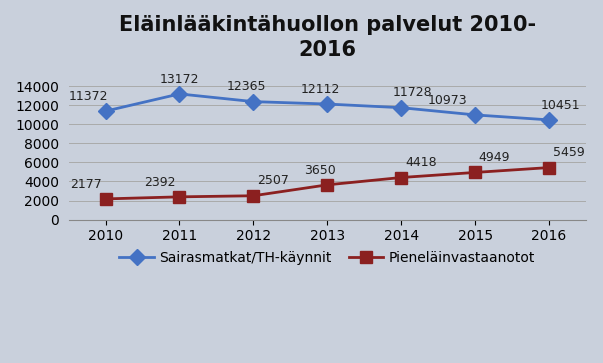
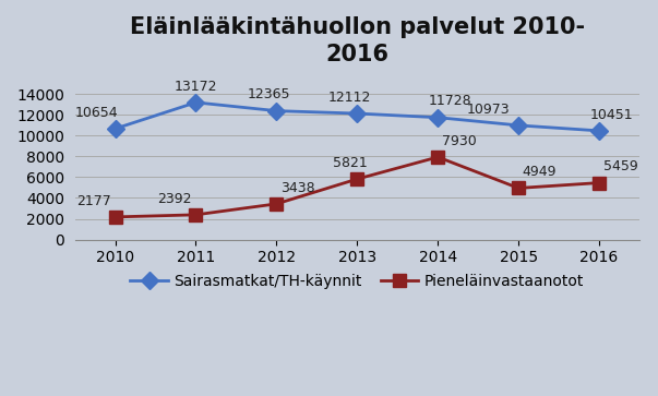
Sairasmatkat/TH-käynnit/2010: 11372 -> 10654
Pieneläinvastaanotot/2012: 2507 -> 3438
Pieneläinvastaanotot/2013: 3650 -> 5821
Pieneläinvastaanotot/2014: 4418 -> 7930
